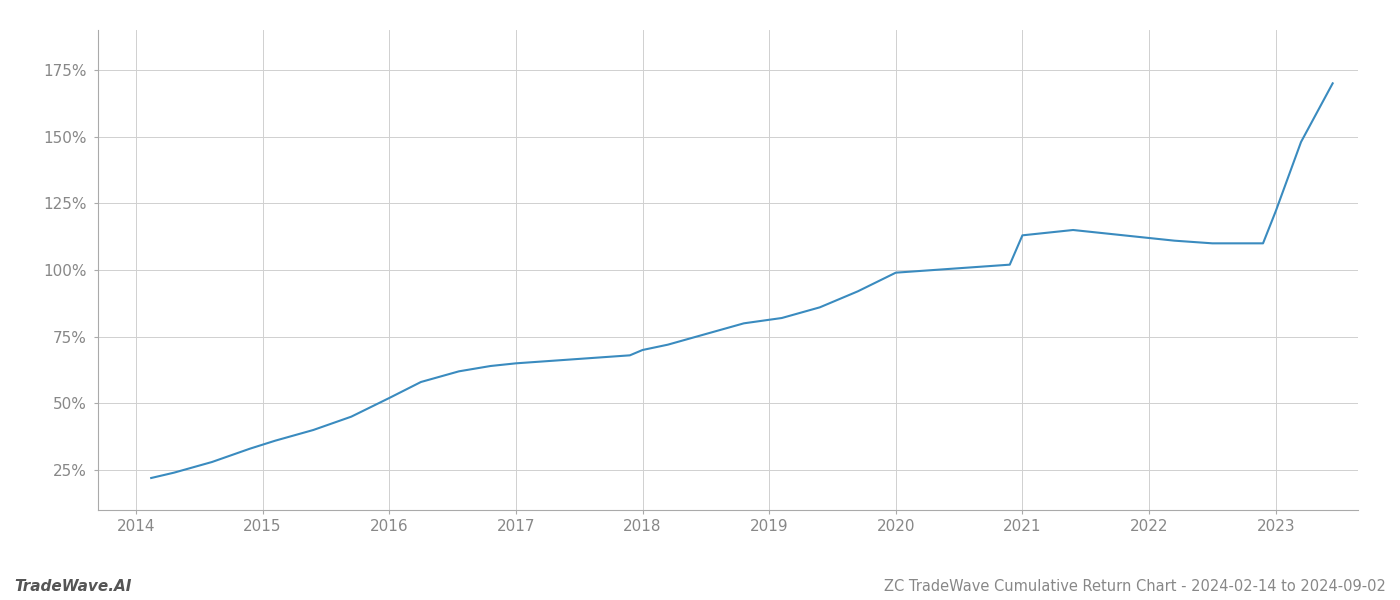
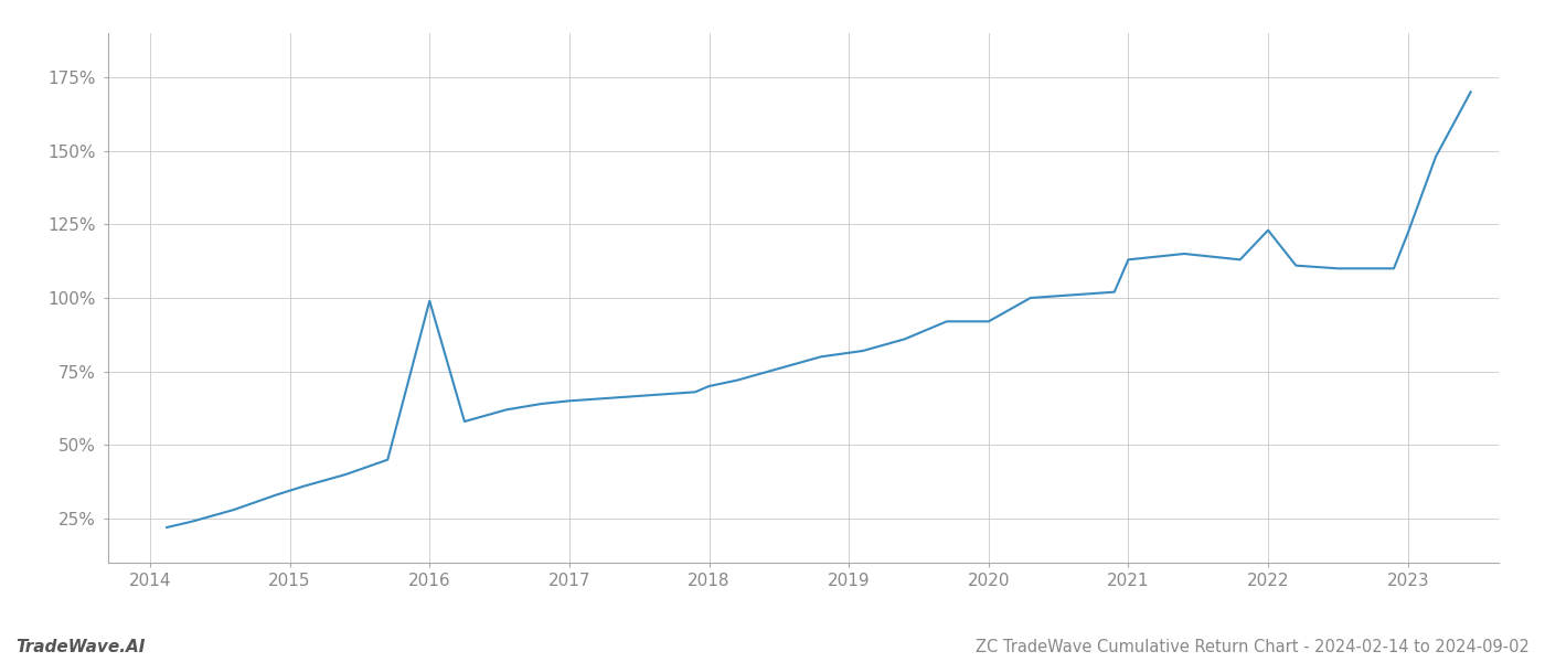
2016: 52% -> 99%
2020: 99% -> 92%
2022: 112% -> 123%
